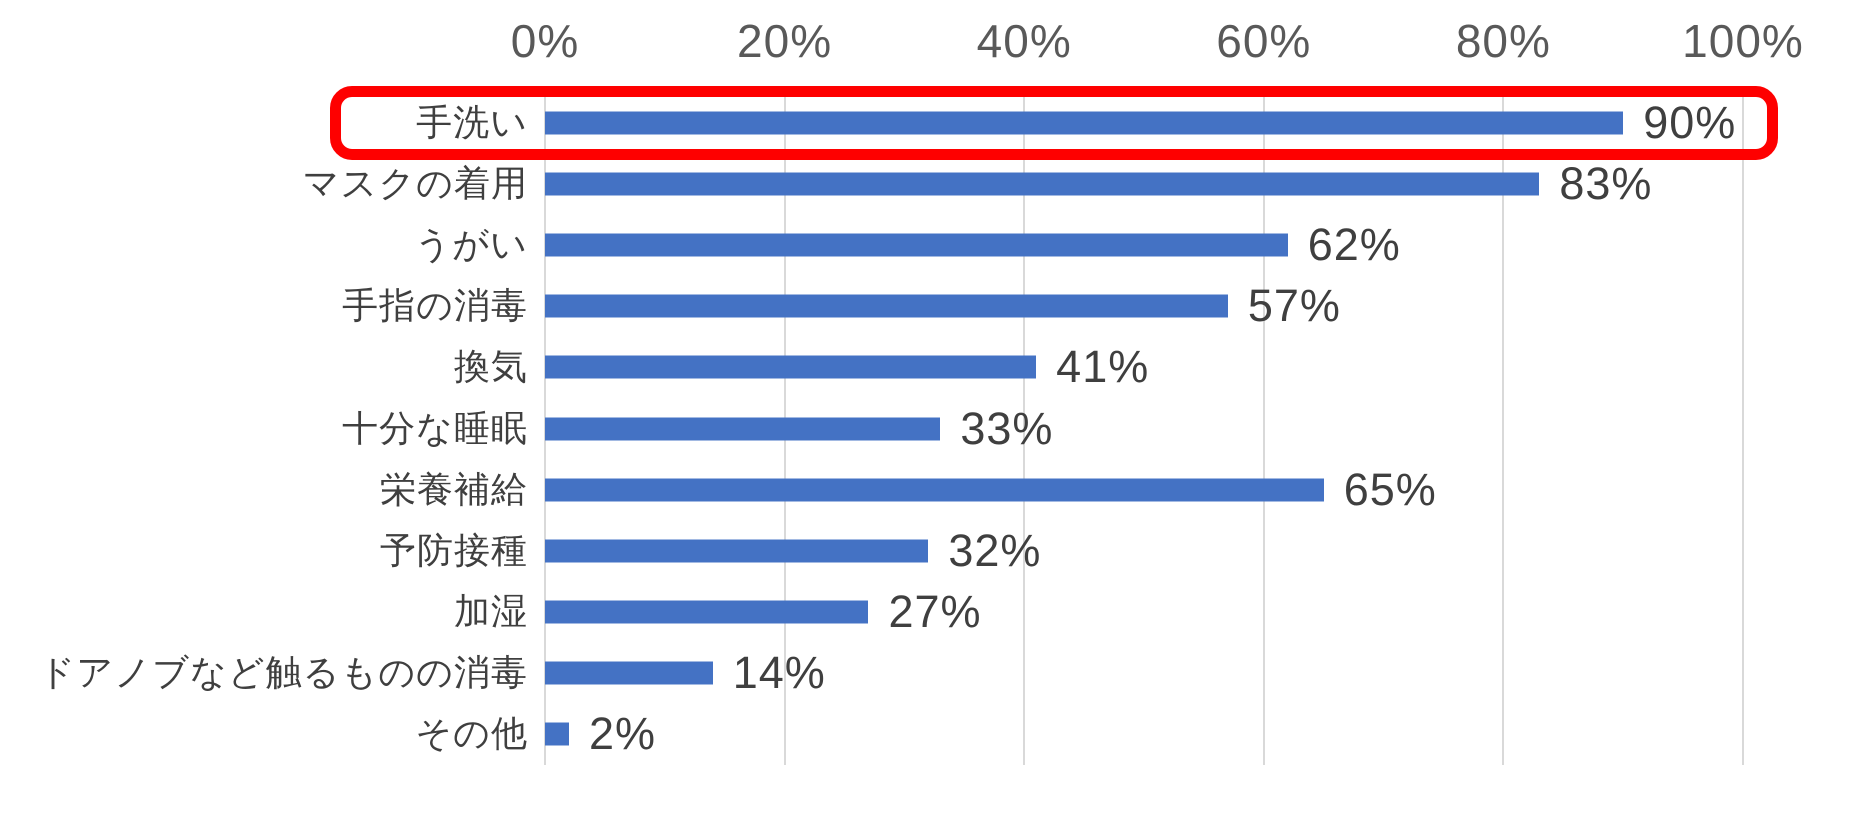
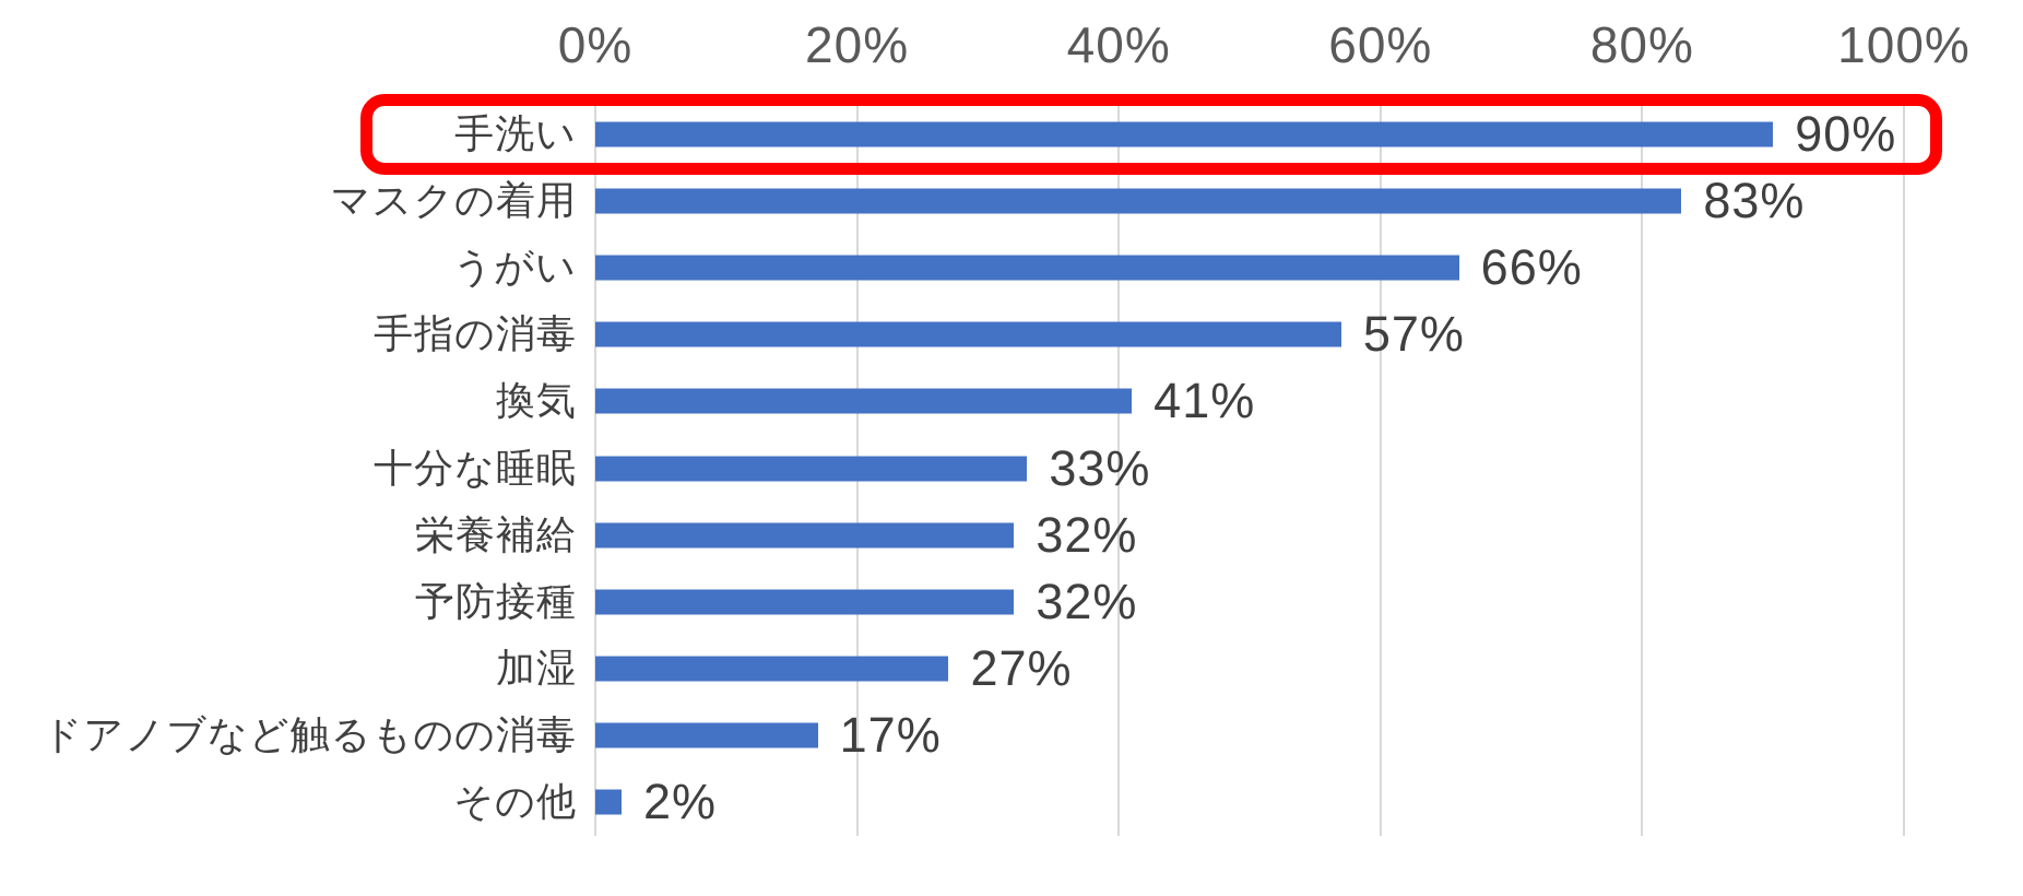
うがい: 62% -> 66%
栄養補給: 65% -> 32%
ドアノブなど触るものの消毒: 14% -> 17%
